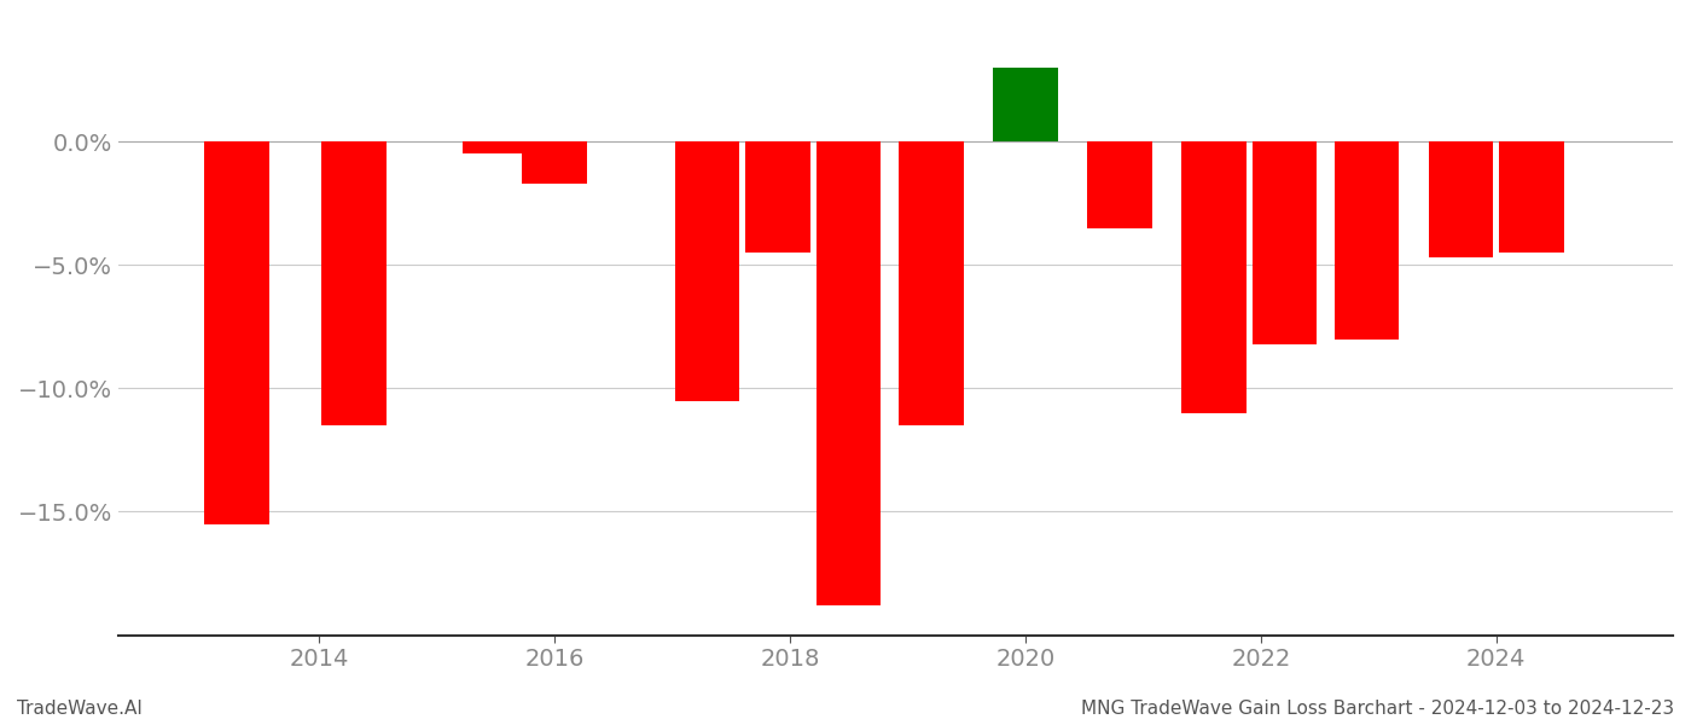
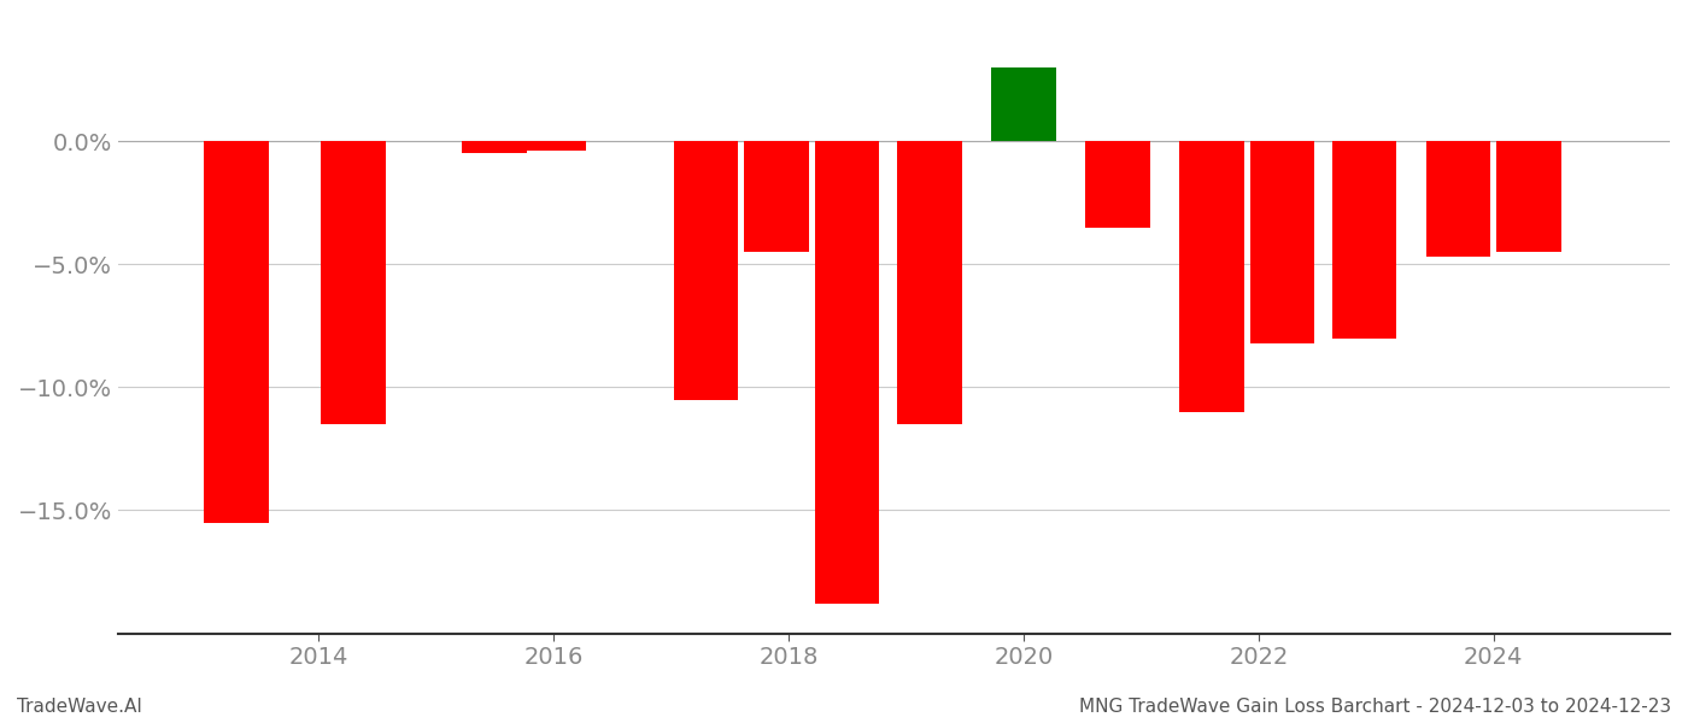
2016: -1.7% -> -0.4%
